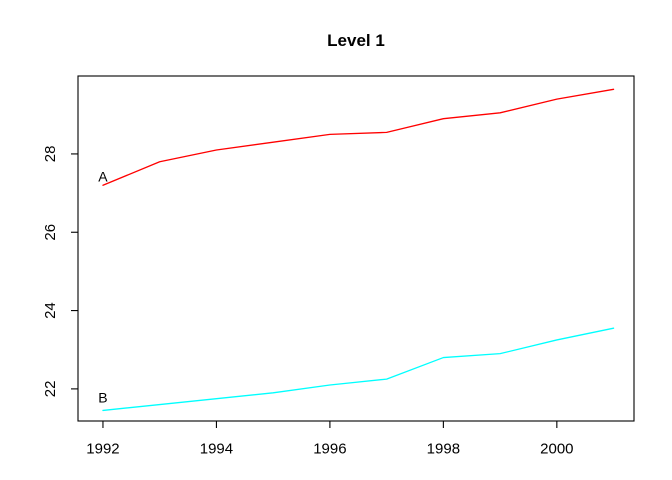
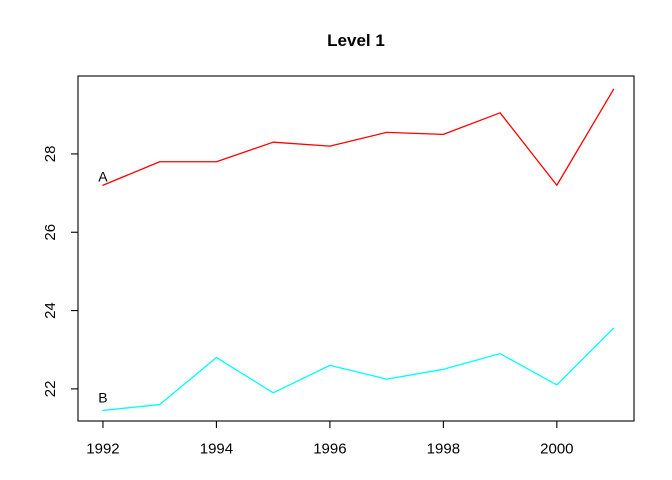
A/1994: 28.1 -> 27.8
B/1994: 21.8 -> 22.8
A/1996: 28.5 -> 28.2
B/1996: 22.1 -> 22.6
A/1998: 28.9 -> 28.5
B/1998: 22.8 -> 22.5
A/2000: 29.4 -> 27.2
B/2000: 23.2 -> 22.1
